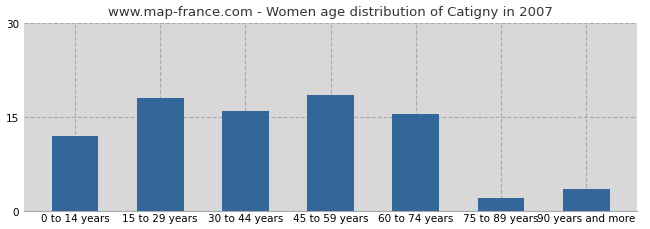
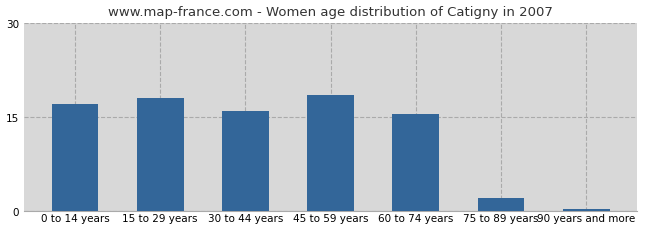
0 to 14 years: 12.0 -> 17.0
90 years and more: 3.4 -> 0.2
